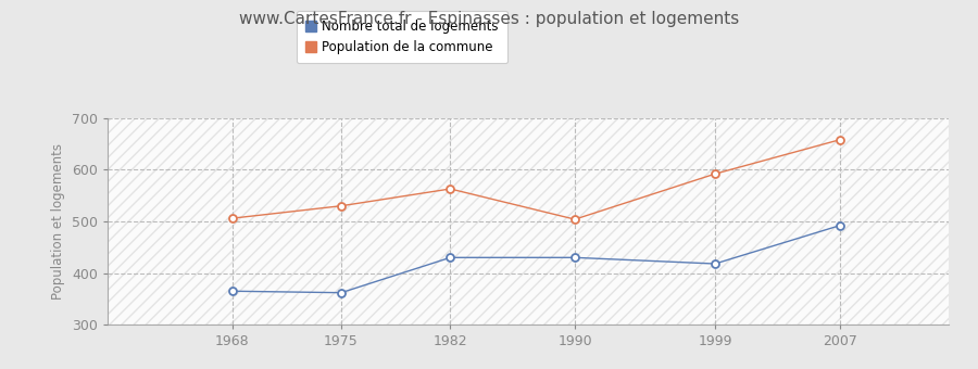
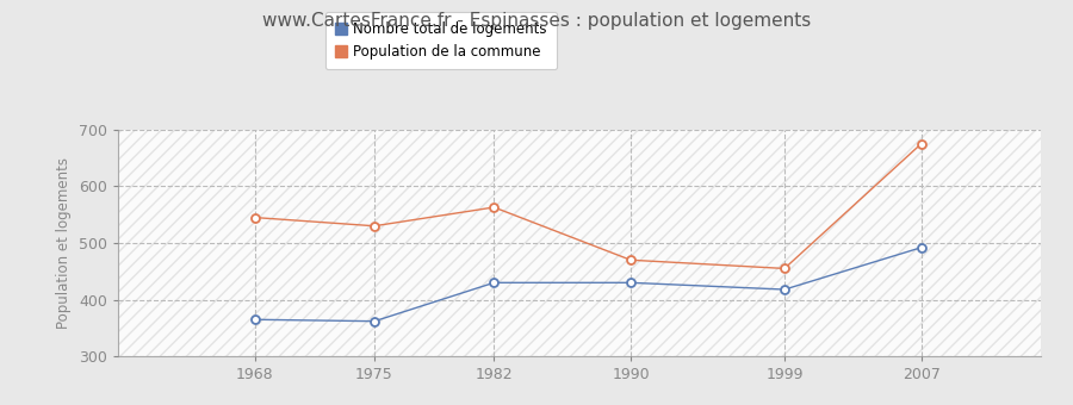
Population de la commune/1968: 506 -> 545
Population de la commune/1990: 504 -> 470
Population de la commune/1999: 592 -> 455
Population de la commune/2007: 658 -> 675
